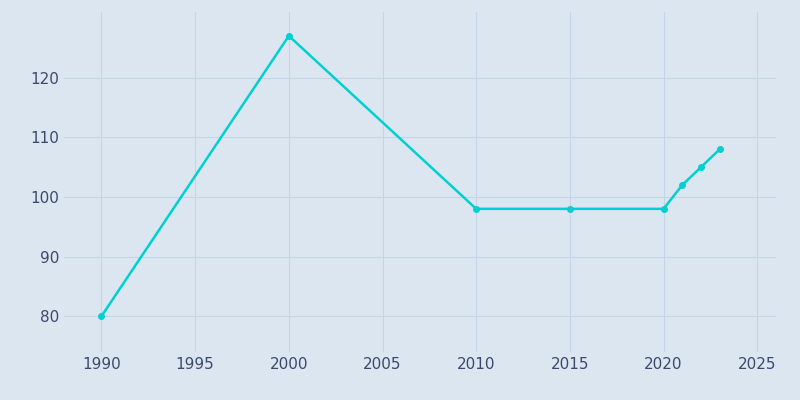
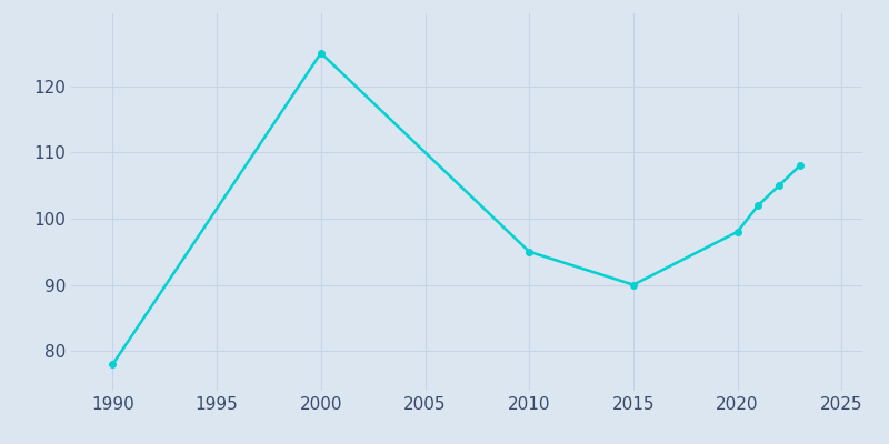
1990: 80 -> 78
2000: 127 -> 125
2010: 98 -> 95
2015: 98 -> 90
